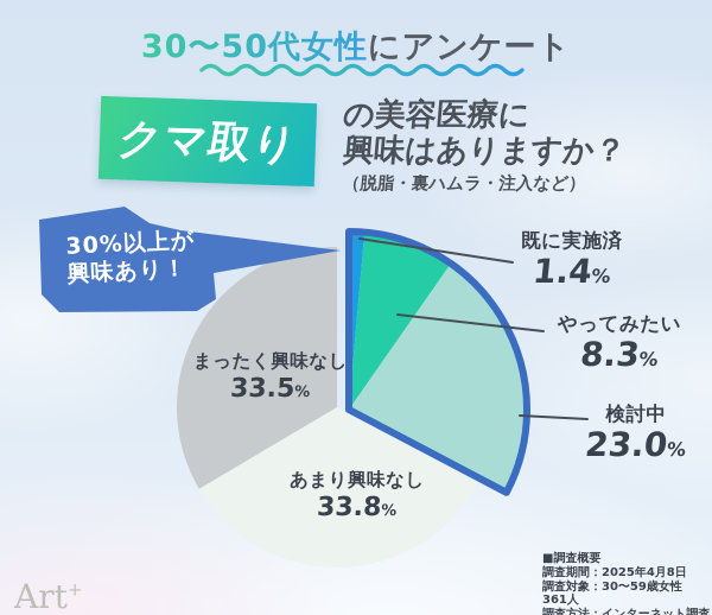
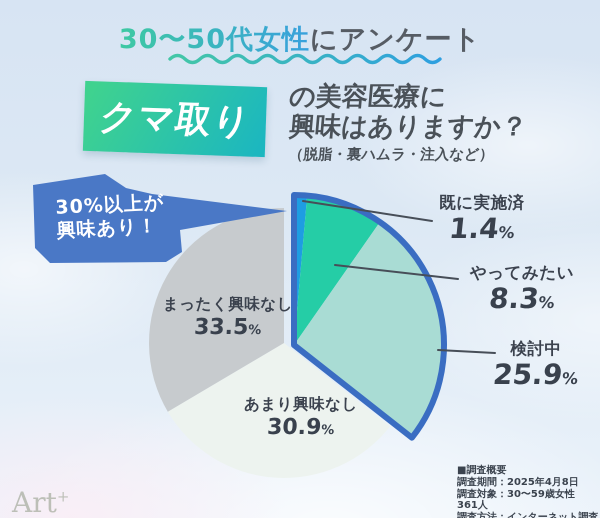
検討中: 23.0 -> 25.9
あまり興味なし: 33.8 -> 30.9
